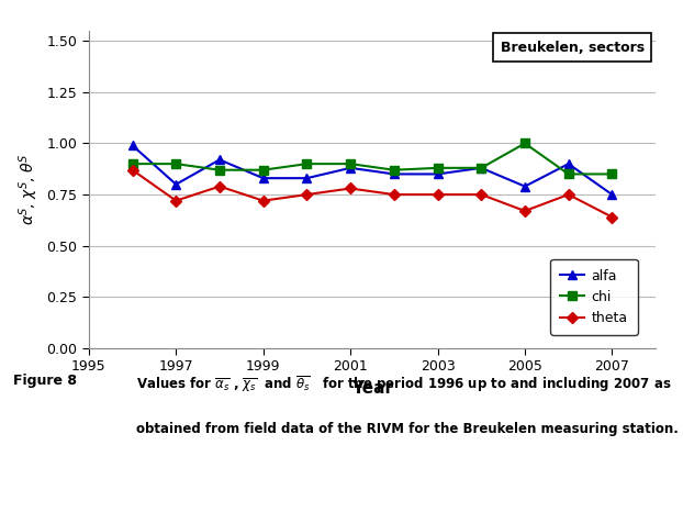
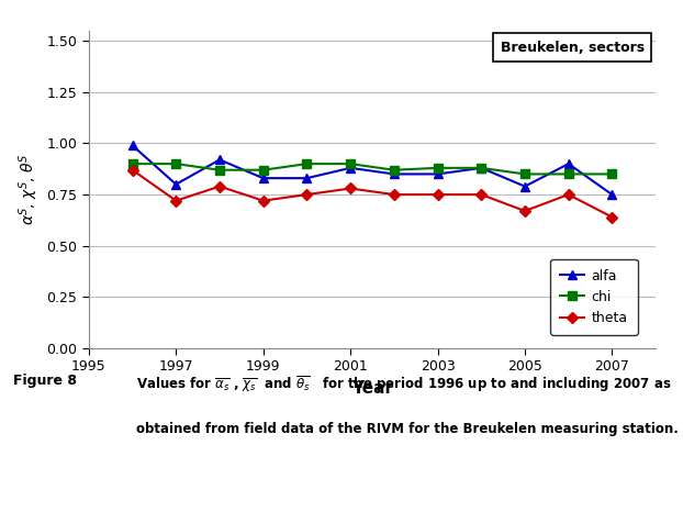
chi/2005: 1.00 -> 0.85
